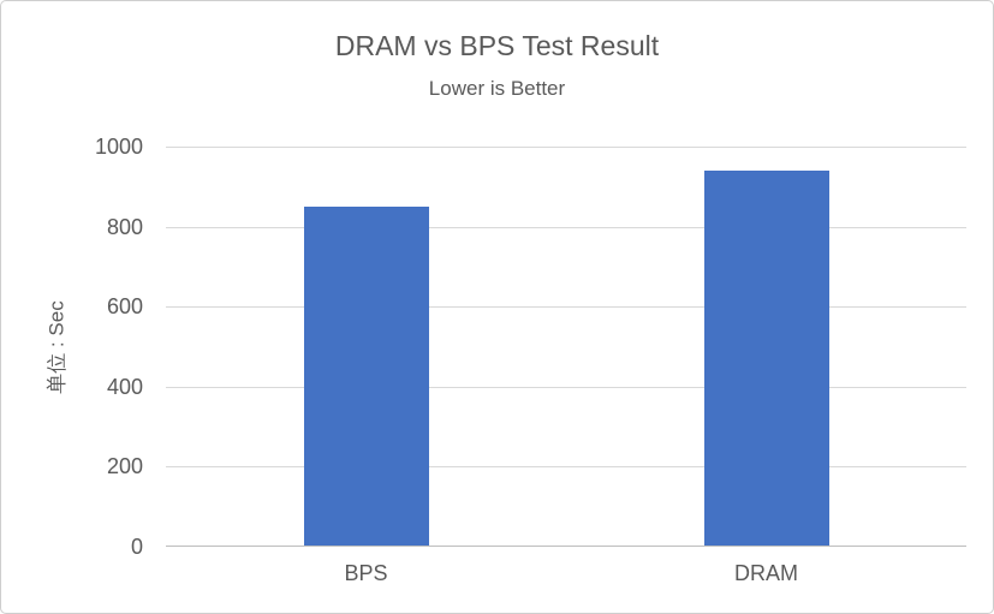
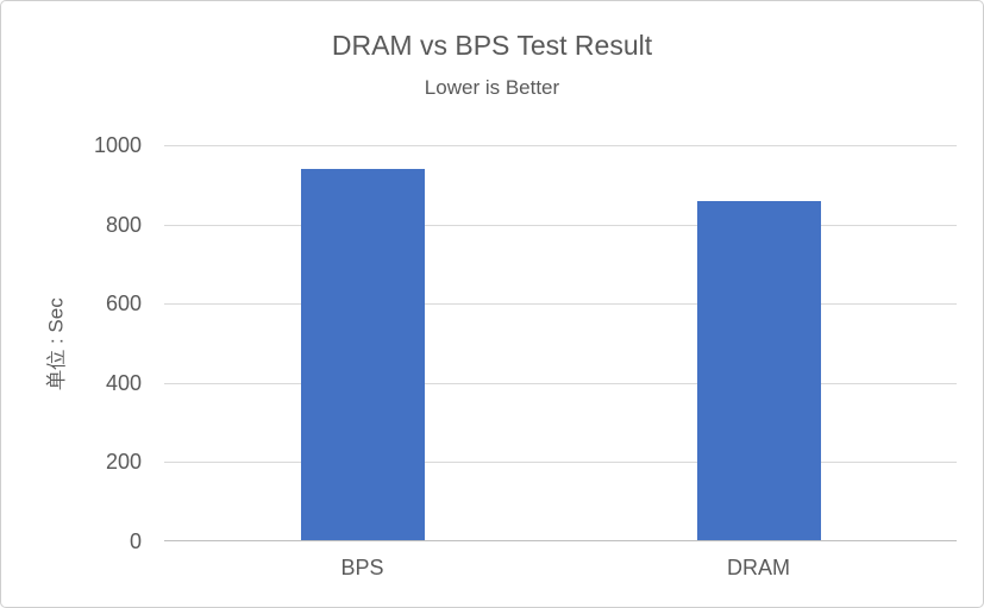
BPS: 850 -> 940
DRAM: 940 -> 860
